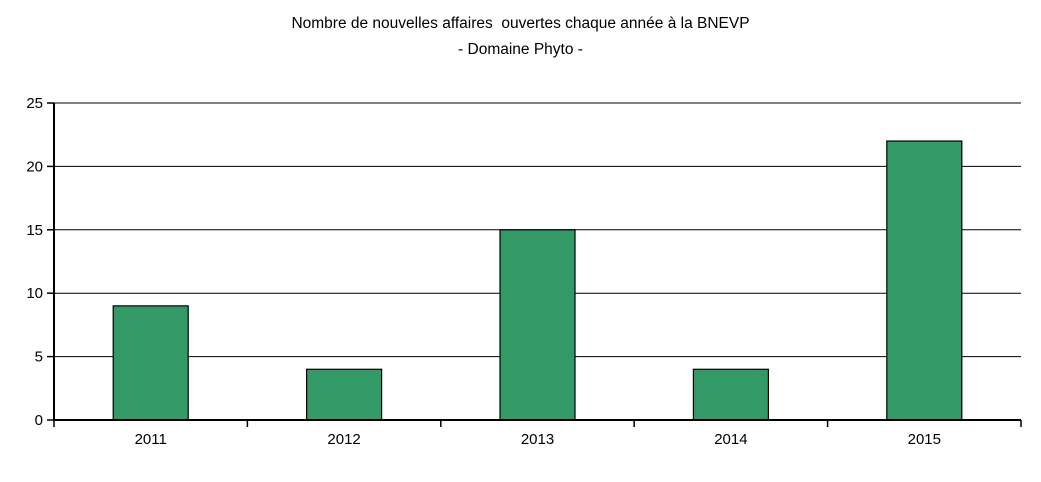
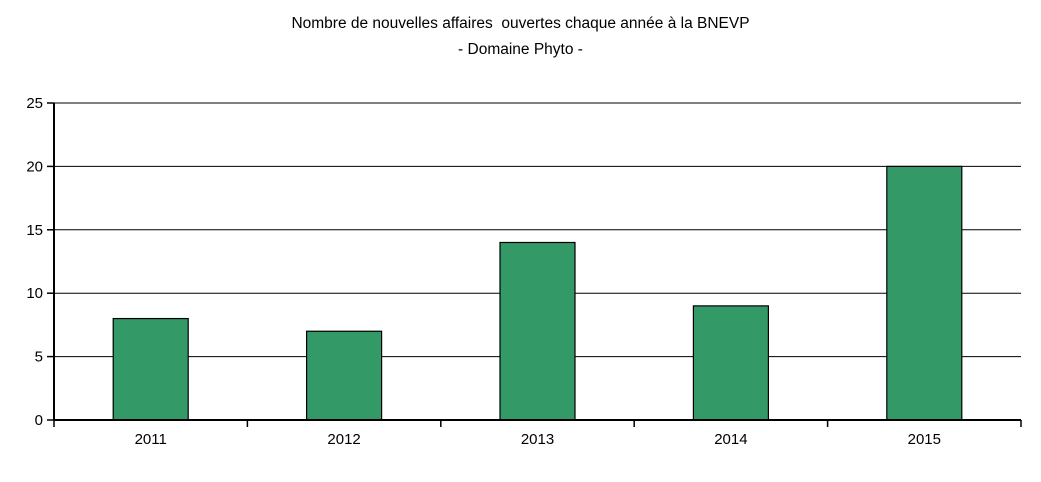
2011: 9 -> 8
2012: 4 -> 7
2013: 15 -> 14
2014: 4 -> 9
2015: 22 -> 20
